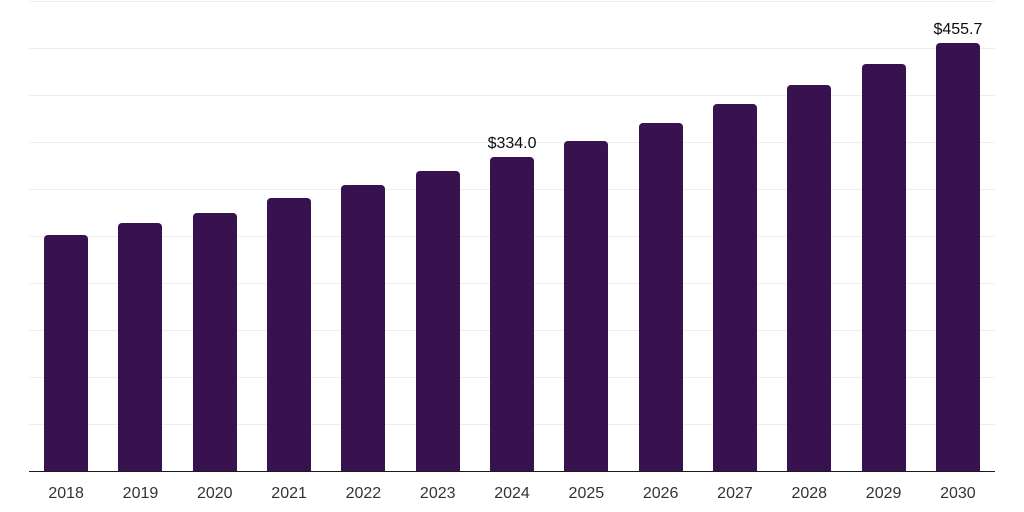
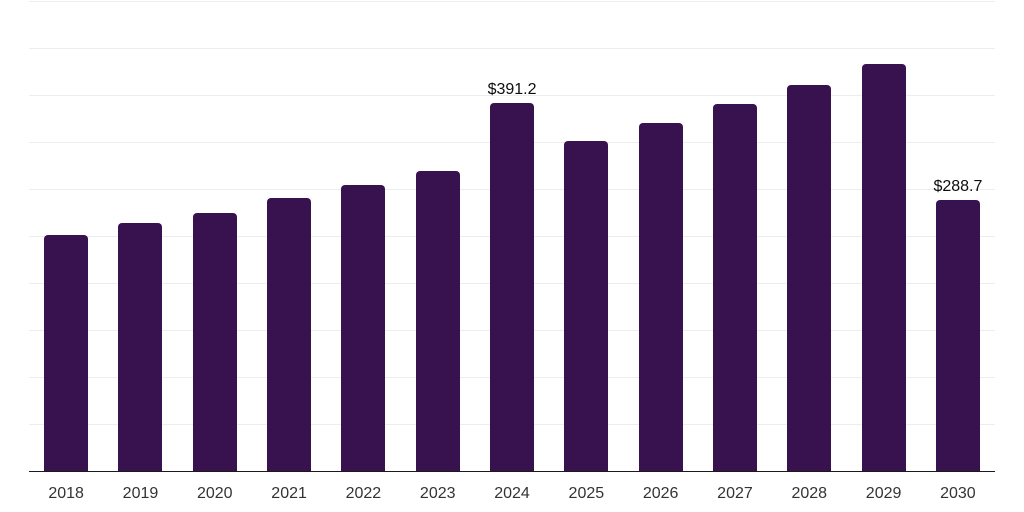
2024: $334.0 -> $391.2
2030: $455.7 -> $288.7
